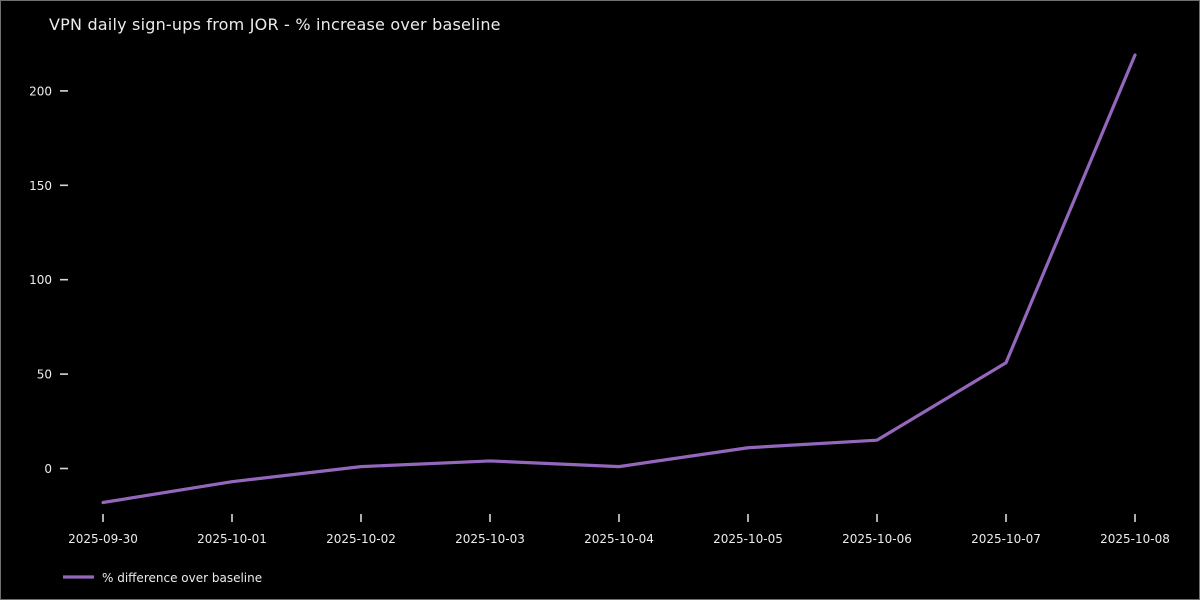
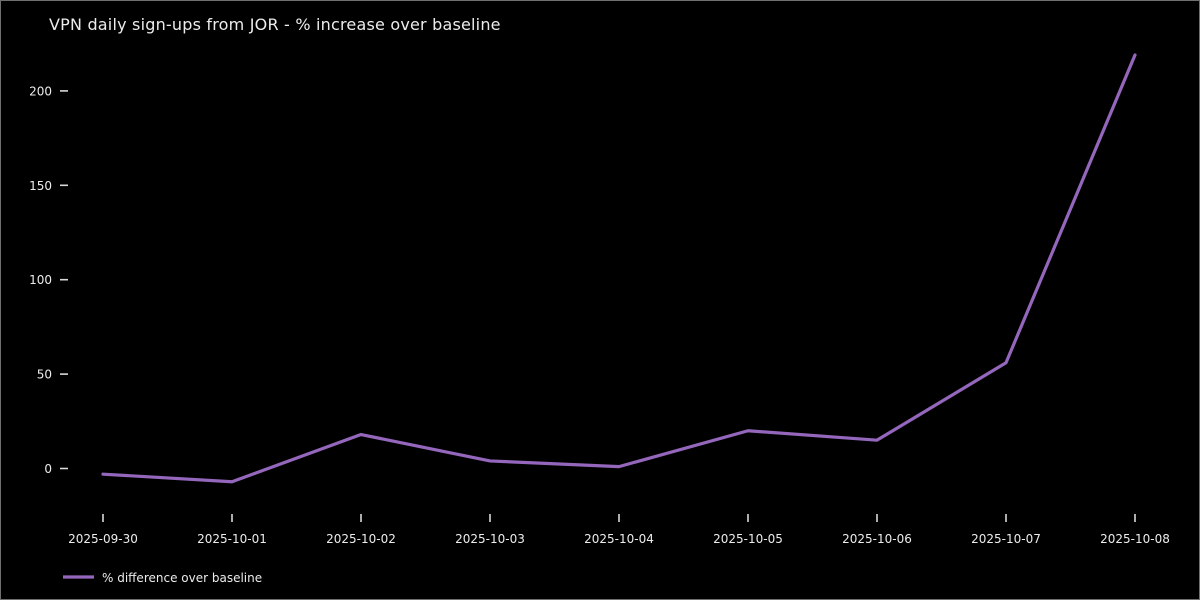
2025-09-30: -18 -> -3
2025-10-02: 1 -> 18
2025-10-05: 11 -> 20
